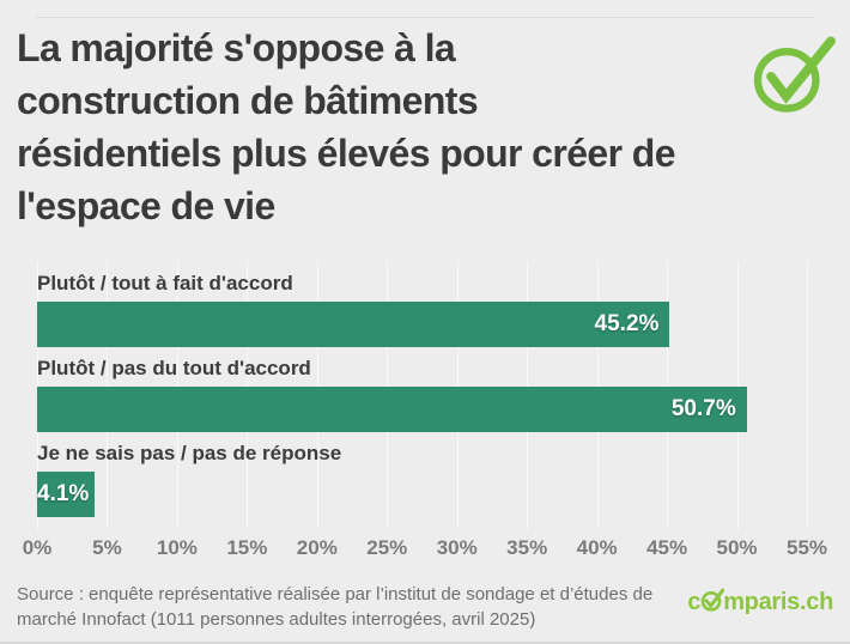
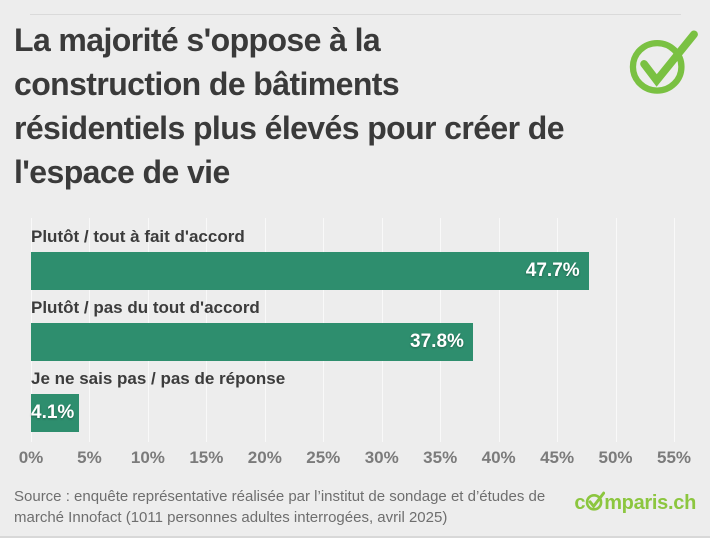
Plutôt / tout à fait d'accord: 45.2% -> 47.7%
Plutôt / pas du tout d'accord: 50.7% -> 37.8%
